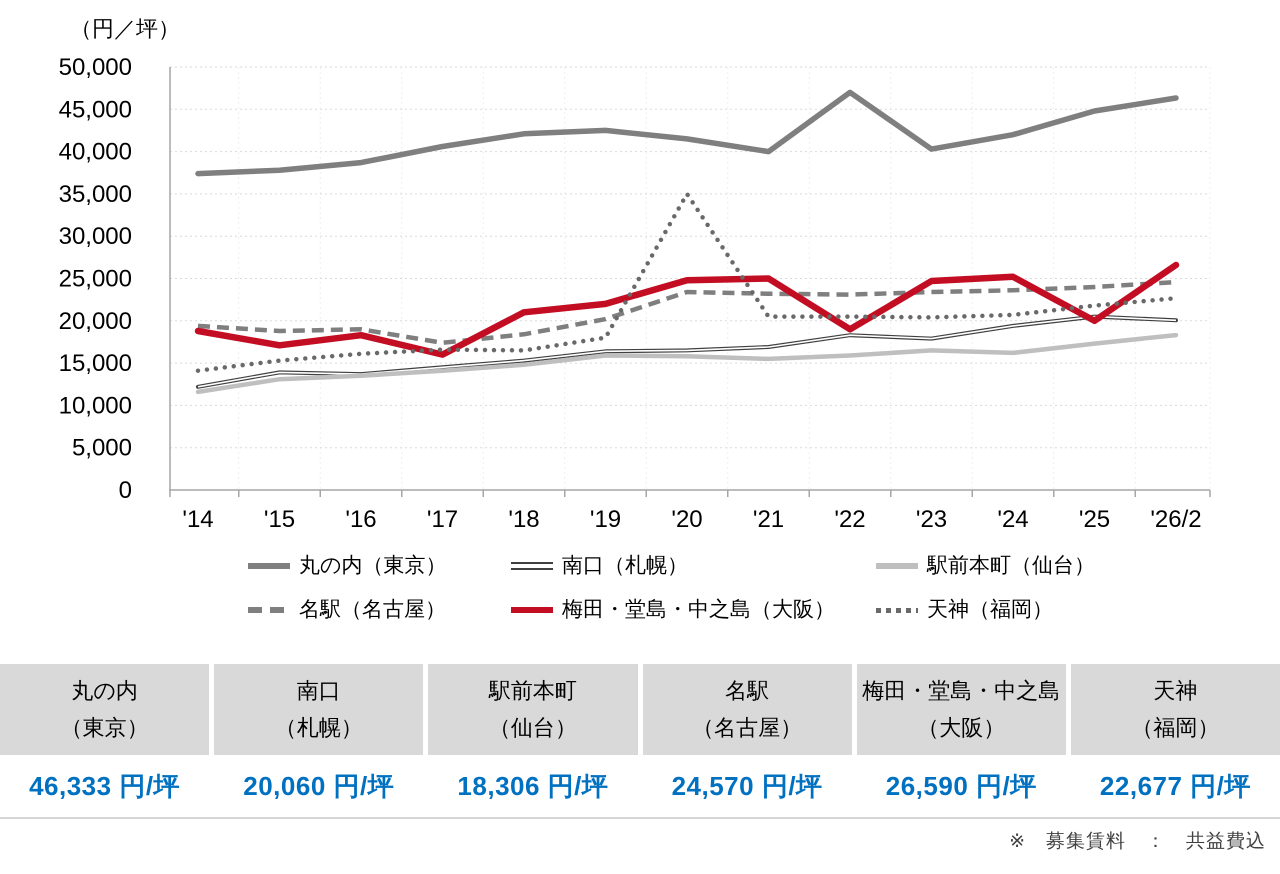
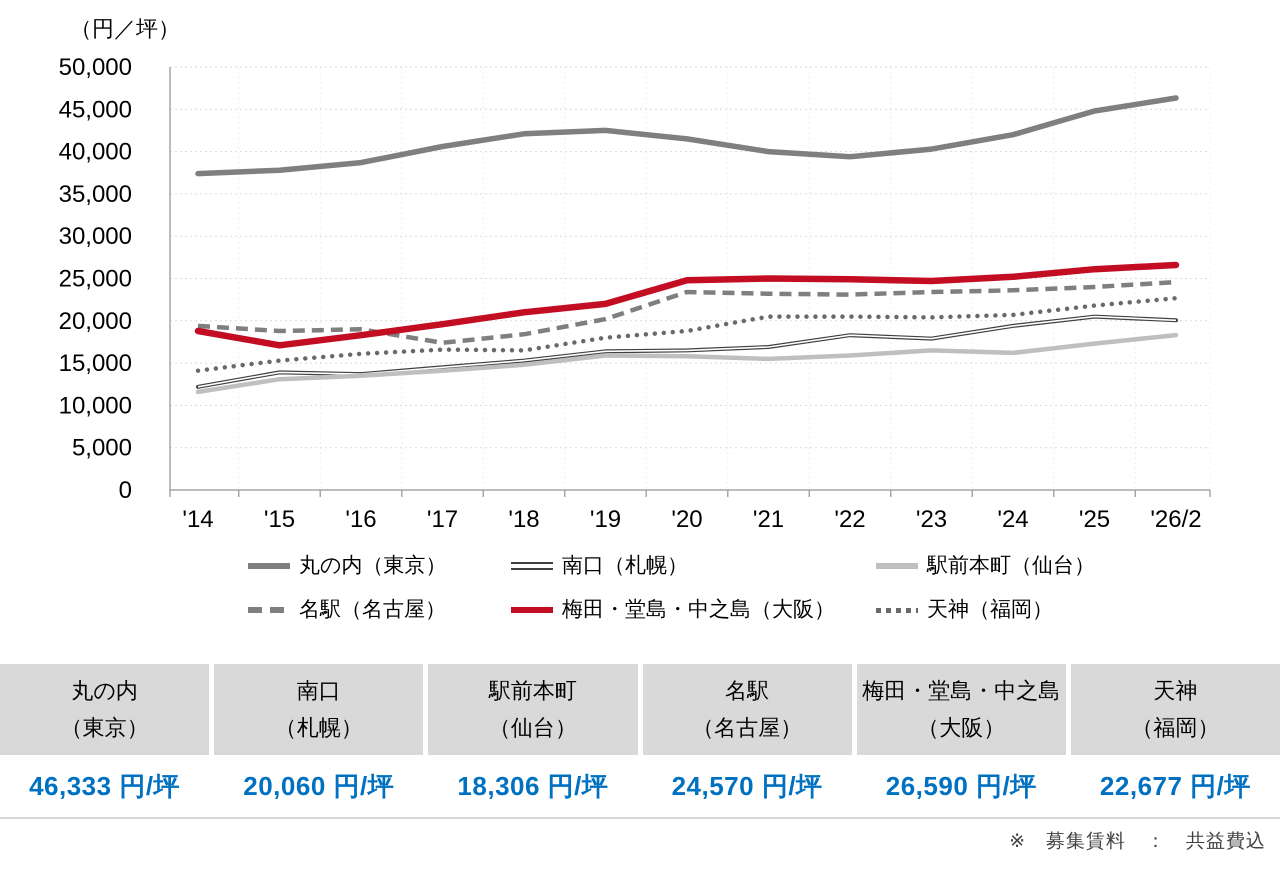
梅田・堂島・中之島（大阪）/'17: 16000 -> 20000
天神（福岡）/'20: 35000 -> 19000
丸の内（東京）/'22: 47000 -> 39000
梅田・堂島・中之島（大阪）/'22: 19000 -> 25000
梅田・堂島・中之島（大阪）/'25: 20000 -> 26000
